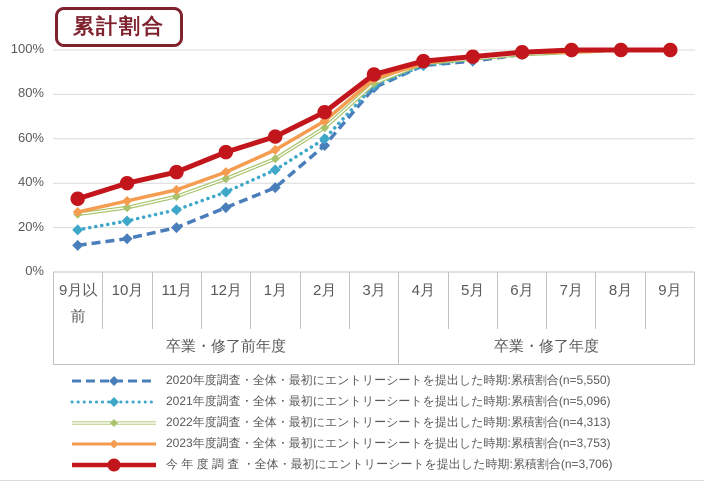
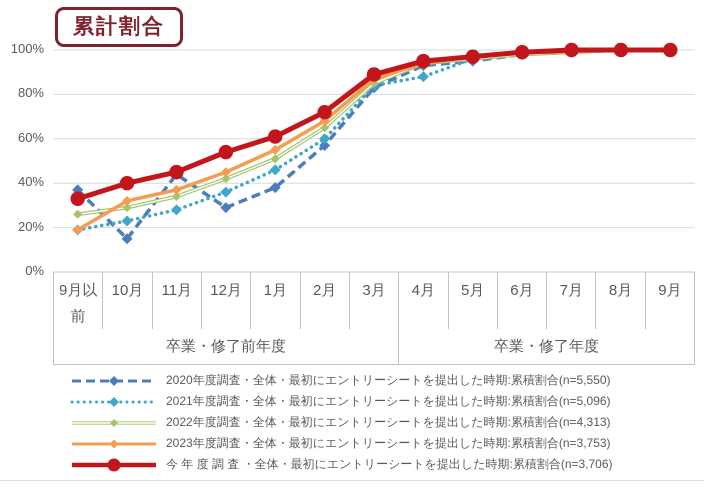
2020年度調査・全体・最初にエントリーシートを提出した時期:累積割合(n=5,550)/9月以前: 12% -> 37%
2023年度調査・全体・最初にエントリーシートを提出した時期:累積割合(n=3,753)/9月以前: 27% -> 19%
2020年度調査・全体・最初にエントリーシートを提出した時期:累積割合(n=5,550)/11月: 20% -> 44%
2021年度調査・全体・最初にエントリーシートを提出した時期:累積割合(n=5,096)/4月: 93% -> 88%
